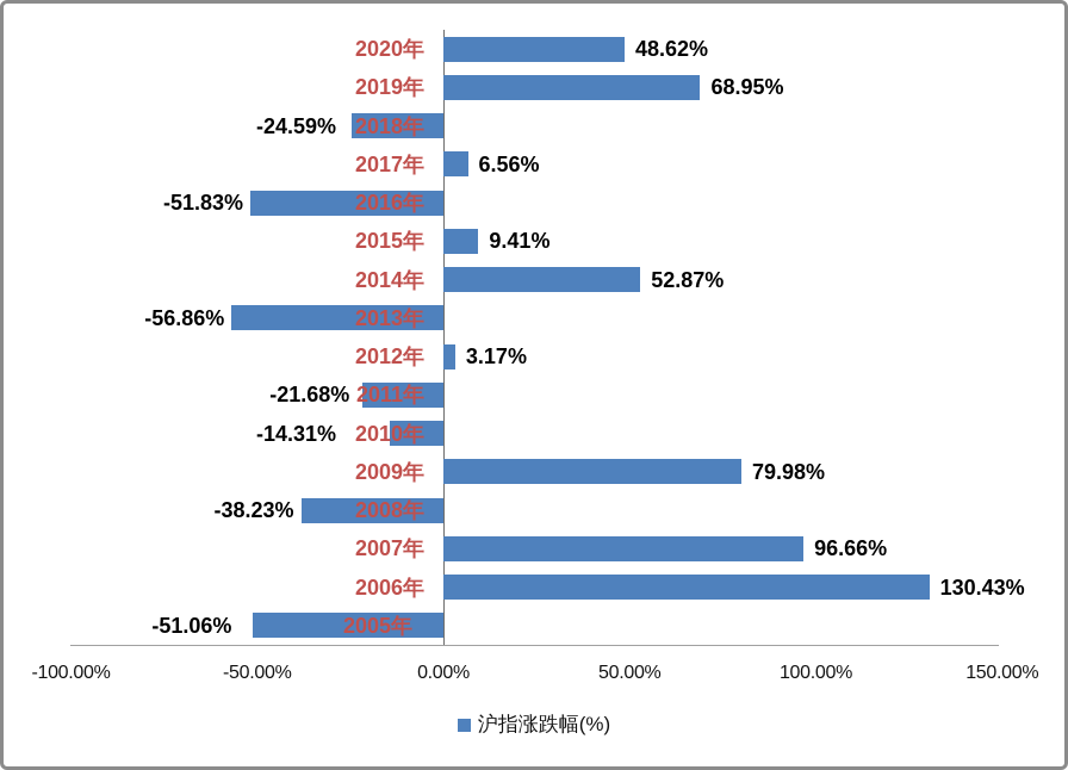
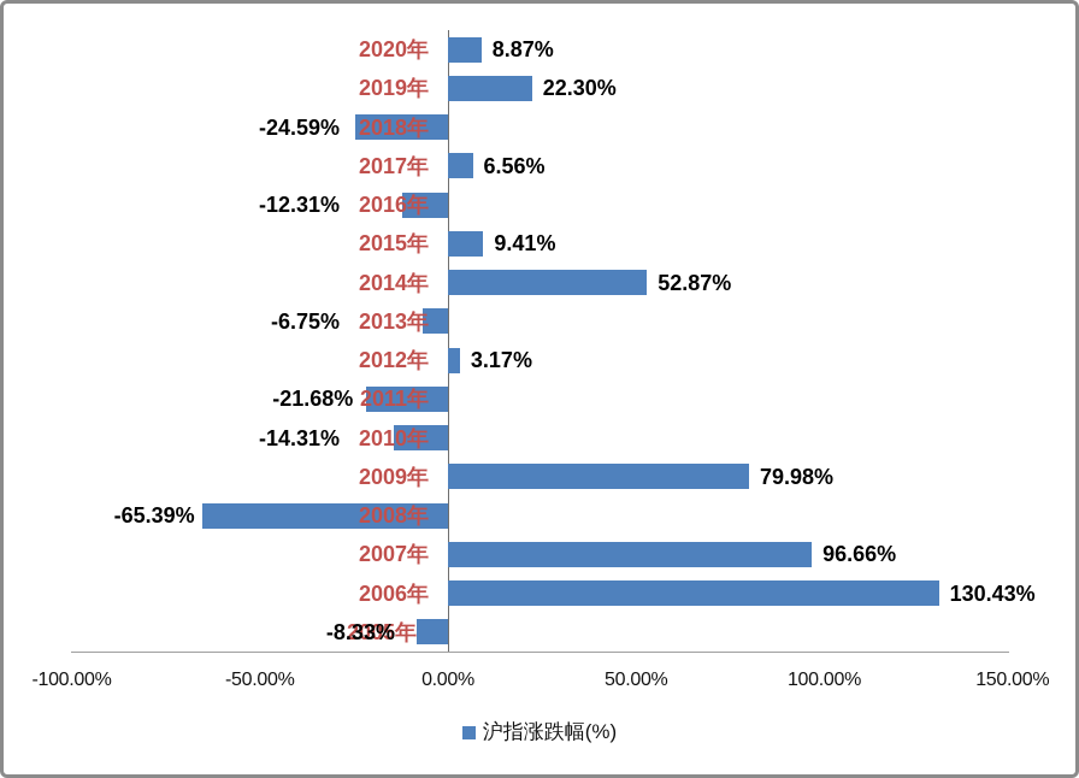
2020年: 48.62% -> 8.87%
2019年: 68.95% -> 22.30%
2016年: -51.83% -> -12.31%
2013年: -56.86% -> -6.75%
2008年: -38.23% -> -65.39%
2005年: -51.06% -> -8.33%
